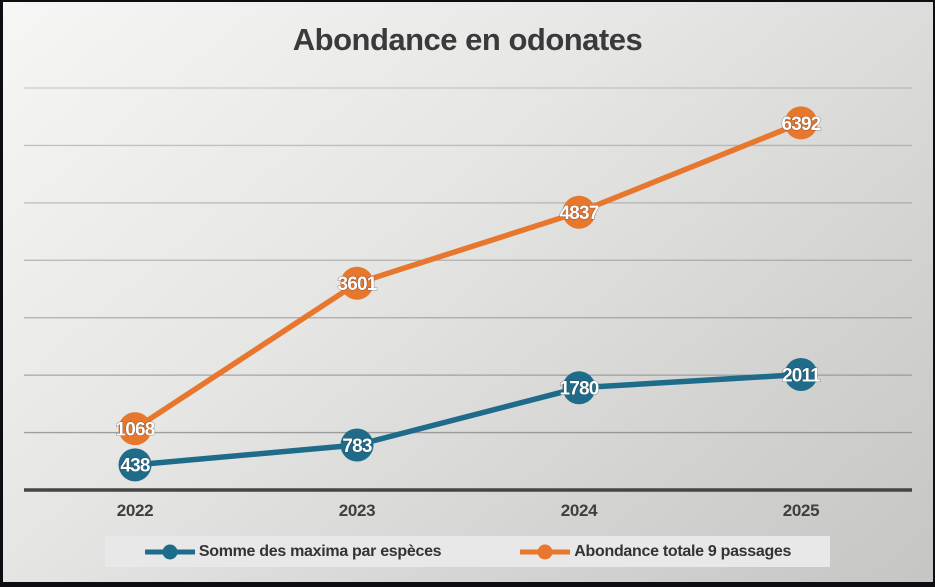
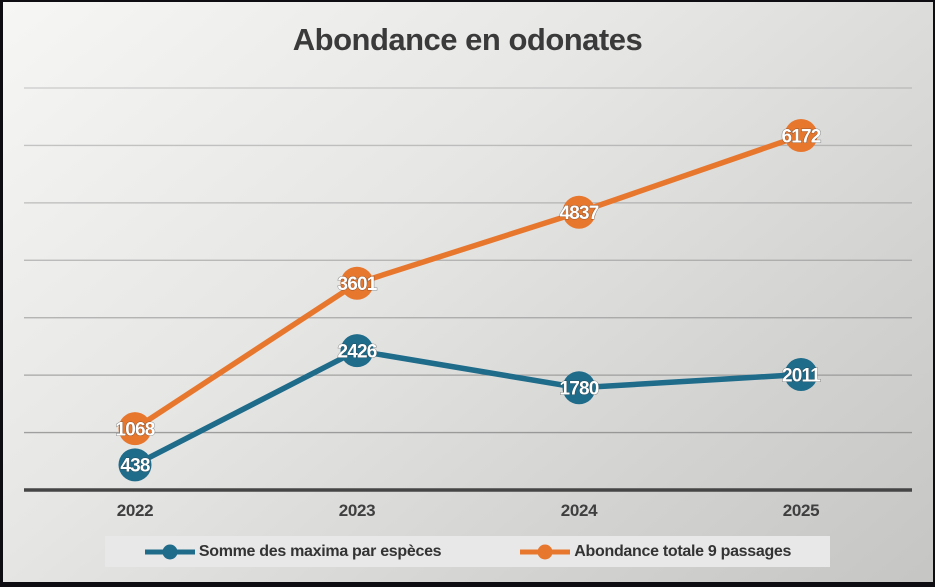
Somme des maxima par espèces/2023: 783 -> 2426
Abondance totale 9 passages/2025: 6392 -> 6172
